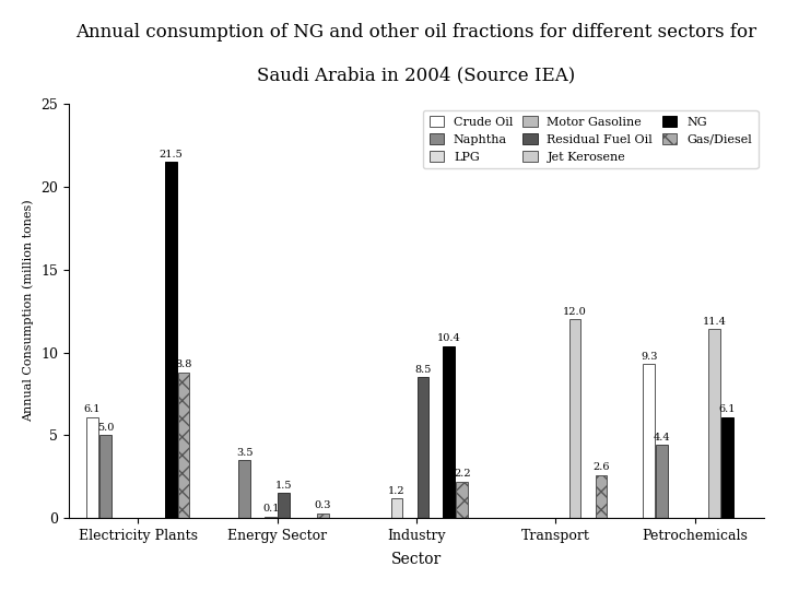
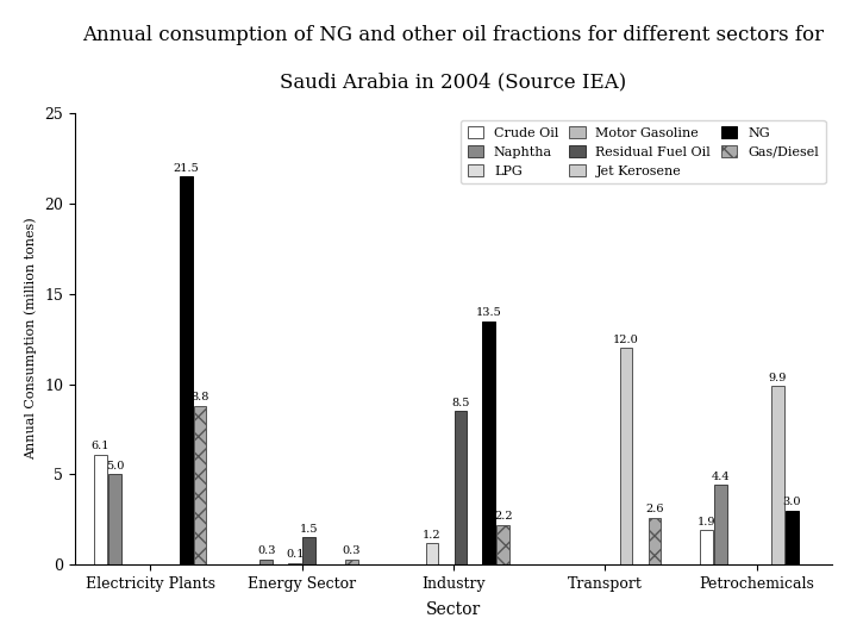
Naphtha/Energy Sector: 3.5 -> 0.3
NG/Industry: 10.4 -> 13.5
Crude Oil/Petrochemicals: 9.3 -> 1.9
Jet Kerosene/Petrochemicals: 11.4 -> 9.9
NG/Petrochemicals: 6.1 -> 3.0
